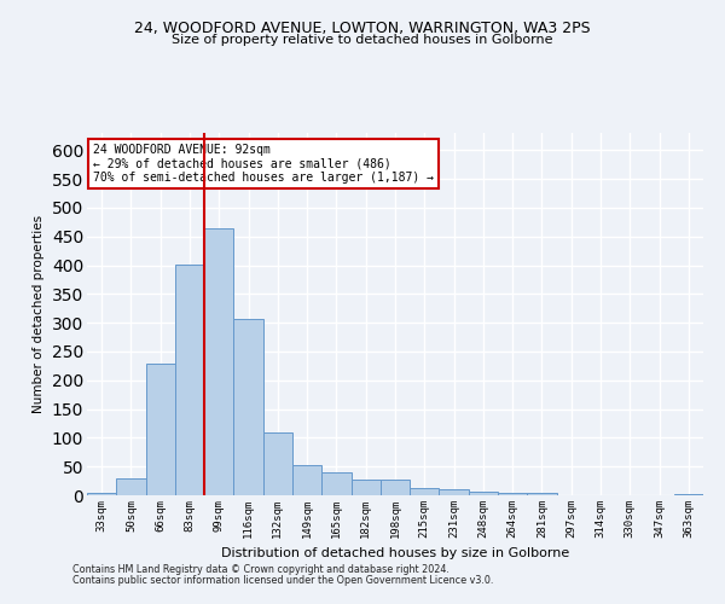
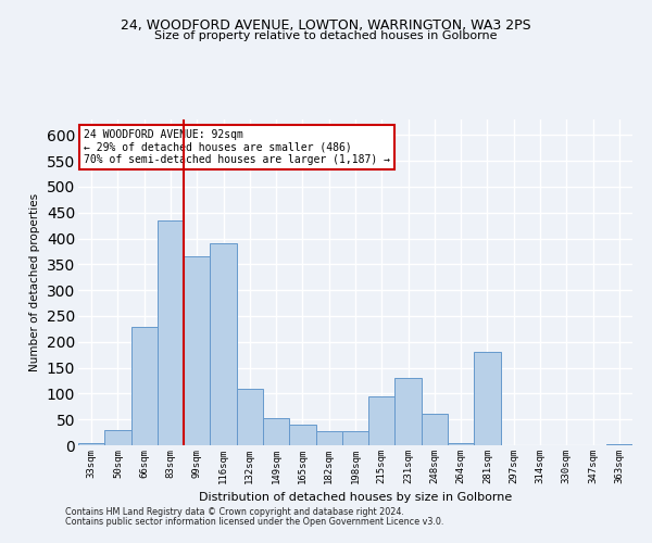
83sqm: 402 -> 435
99sqm: 465 -> 365
116sqm: 307 -> 390
215sqm: 13 -> 95
231sqm: 11 -> 130
248sqm: 6 -> 60
281sqm: 5 -> 180
